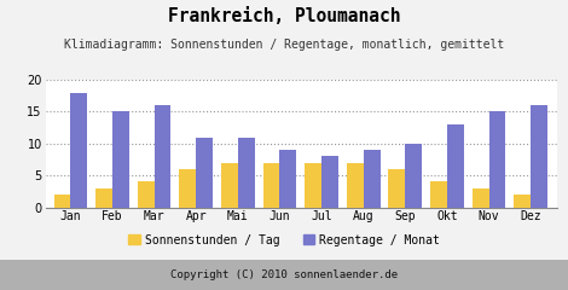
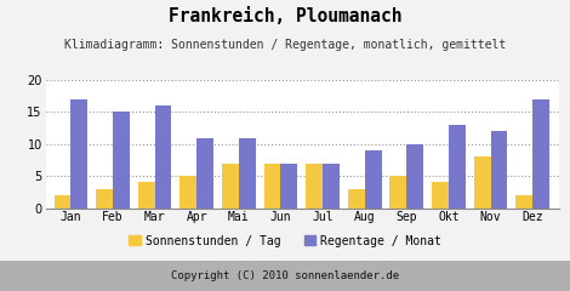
Regentage / Monat/Jan: 18 -> 17
Sonnenstunden / Tag/Apr: 6 -> 5
Regentage / Monat/Jun: 9 -> 7
Regentage / Monat/Jul: 8 -> 7
Sonnenstunden / Tag/Aug: 7 -> 3
Sonnenstunden / Tag/Sep: 6 -> 5
Sonnenstunden / Tag/Nov: 3 -> 8
Regentage / Monat/Nov: 15 -> 12
Regentage / Monat/Dez: 16 -> 17
